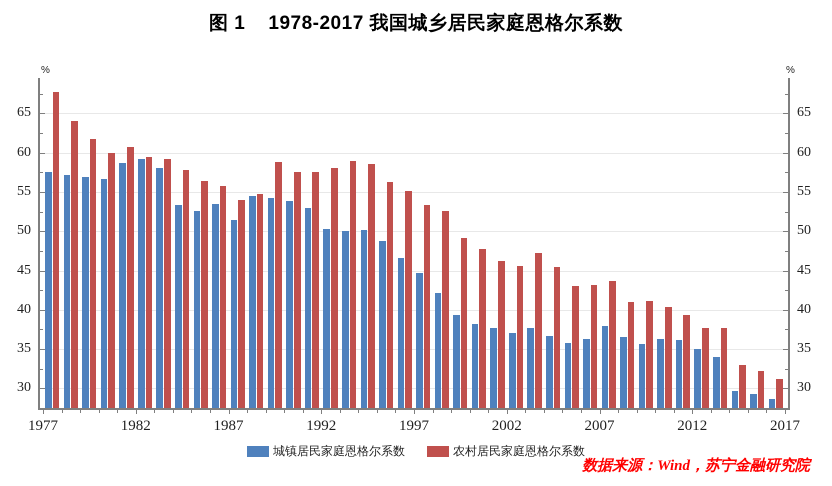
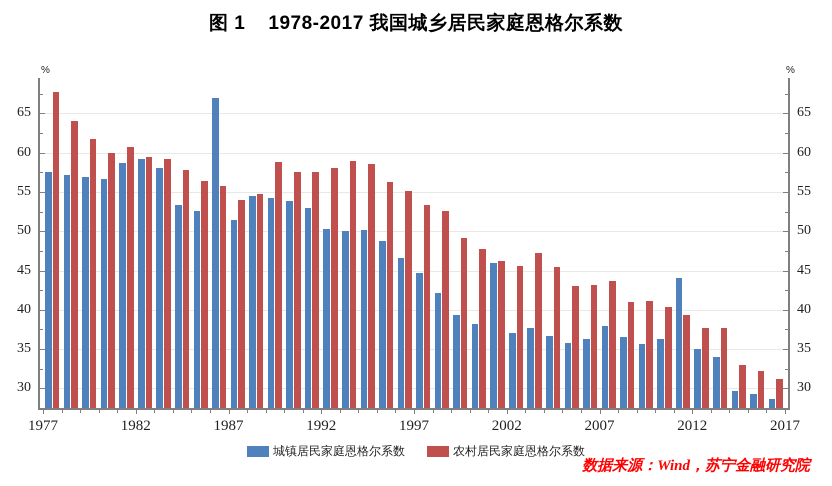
城镇居民家庭恩格尔系数/1987: 54 -> 67
城镇居民家庭恩格尔系数/2002: 38 -> 46
城镇居民家庭恩格尔系数/2012: 36 -> 44
